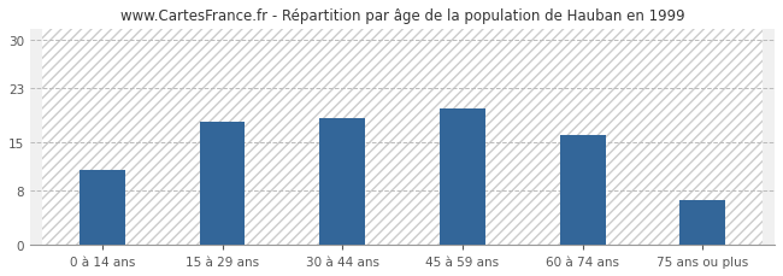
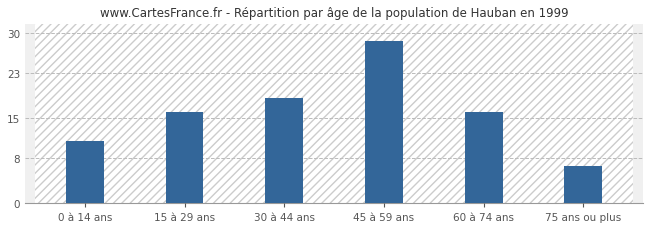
15 à 29 ans: 18.0 -> 16.0
45 à 59 ans: 20.0 -> 28.5
